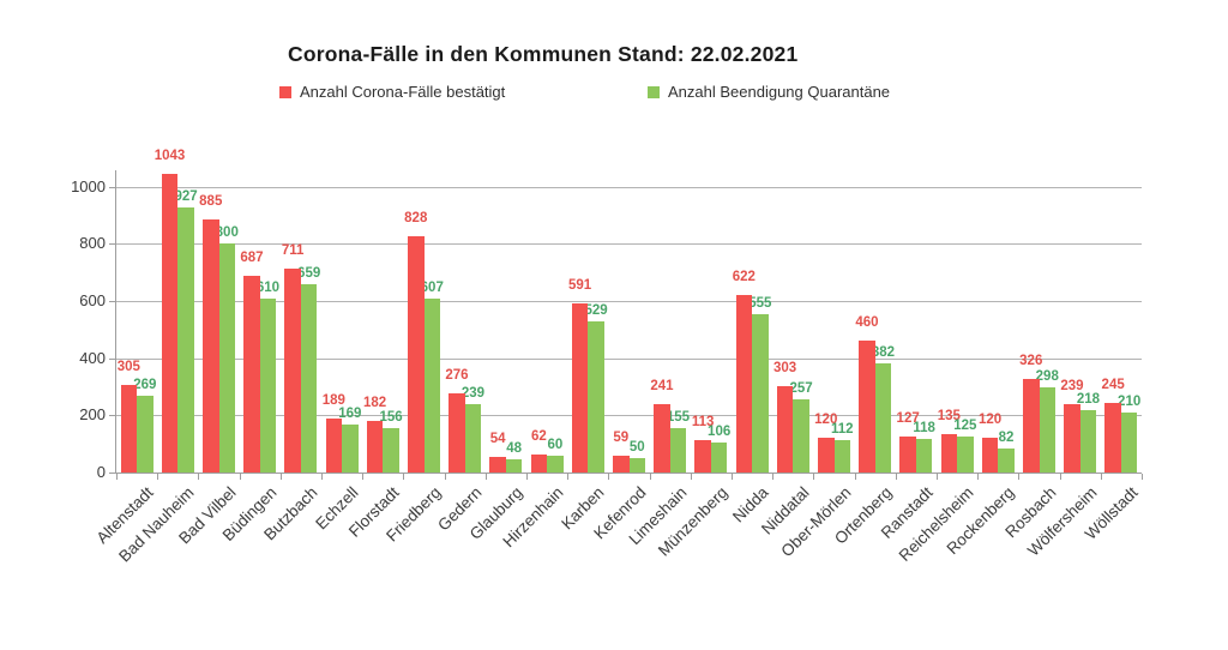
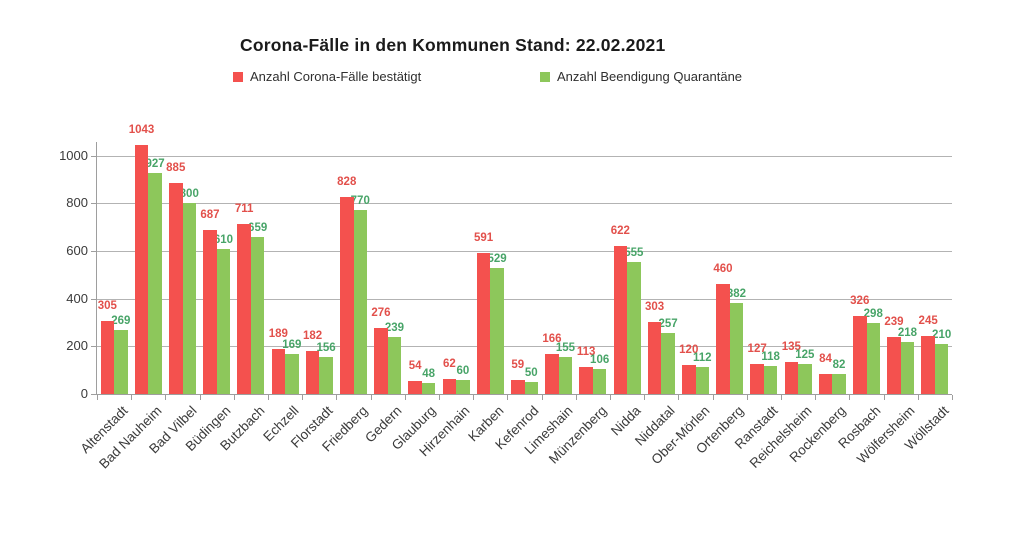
Anzahl Beendigung Quarantäne/Friedberg: 607 -> 770
Anzahl Corona-Fälle bestätigt/Limeshain: 241 -> 166
Anzahl Corona-Fälle bestätigt/Rockenberg: 120 -> 84
